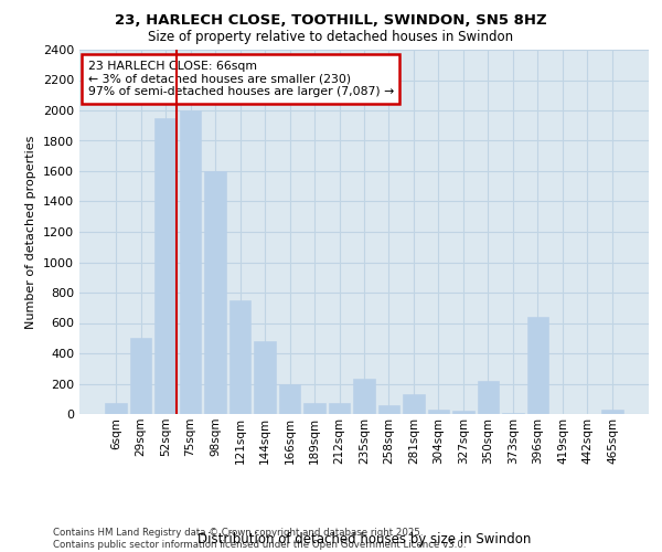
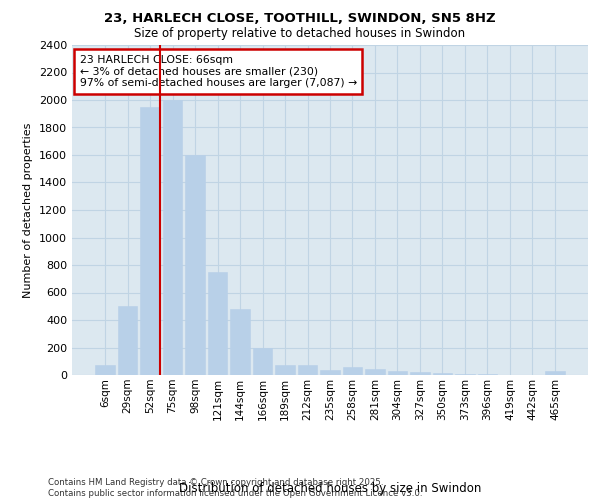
235sqm: 230 -> 40
281sqm: 130 -> 40
350sqm: 220 -> 20
396sqm: 640 -> 0
